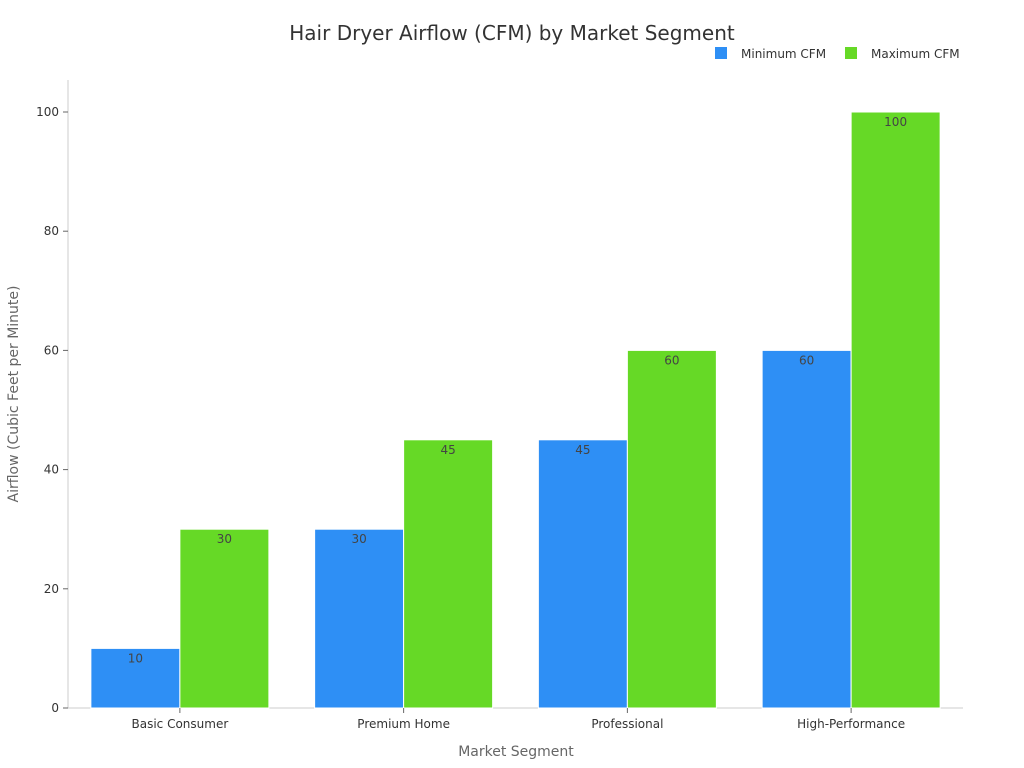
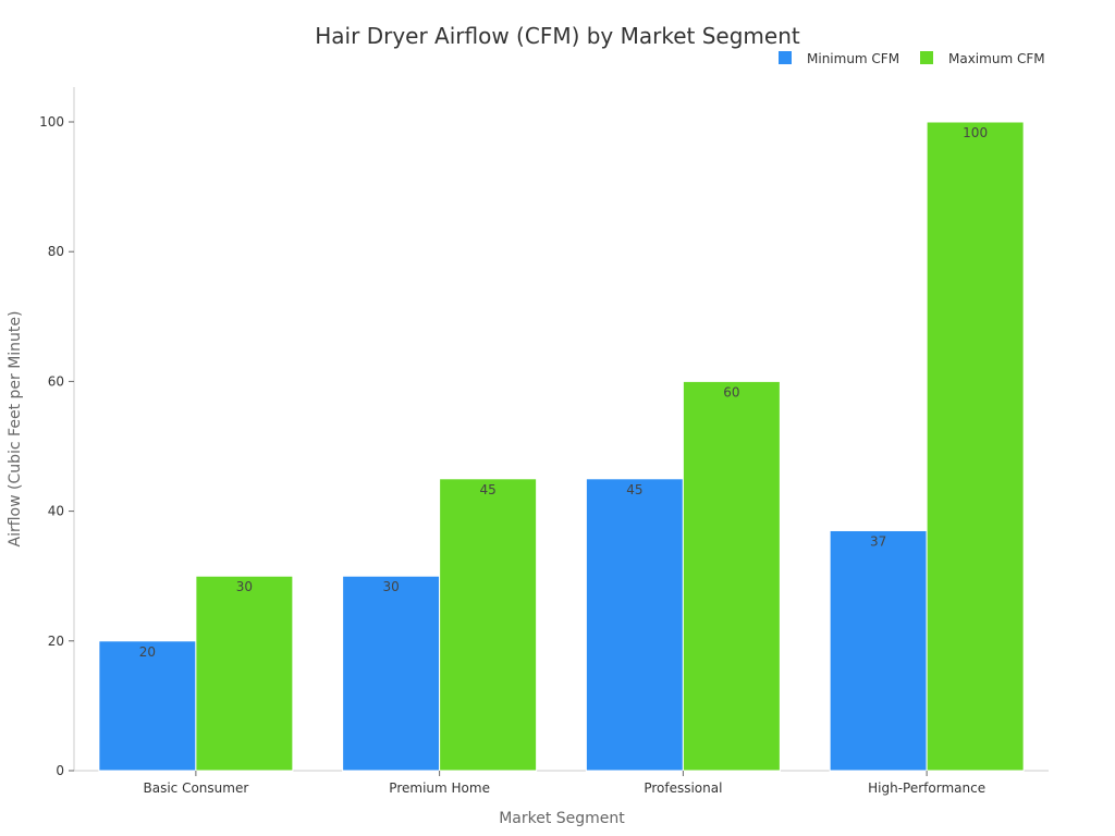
Minimum CFM/Basic Consumer: 10 -> 20
Minimum CFM/High-Performance: 60 -> 37
